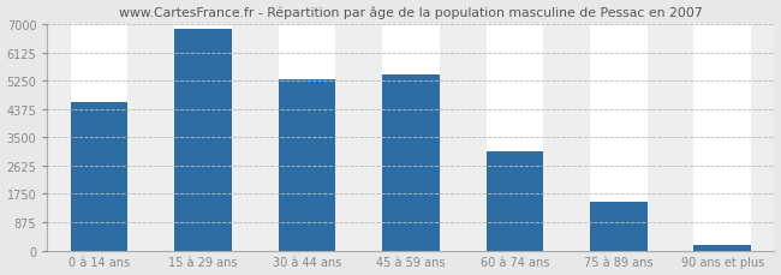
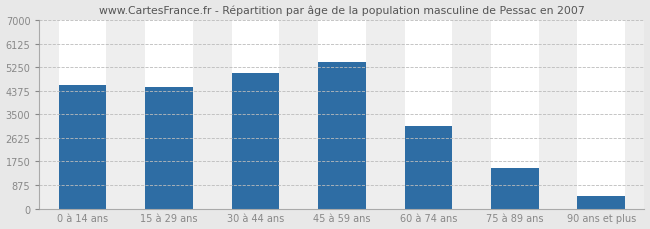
15 à 29 ans: 6850 -> 4500
30 à 44 ans: 5300 -> 5050
90 ans et plus: 180 -> 450
